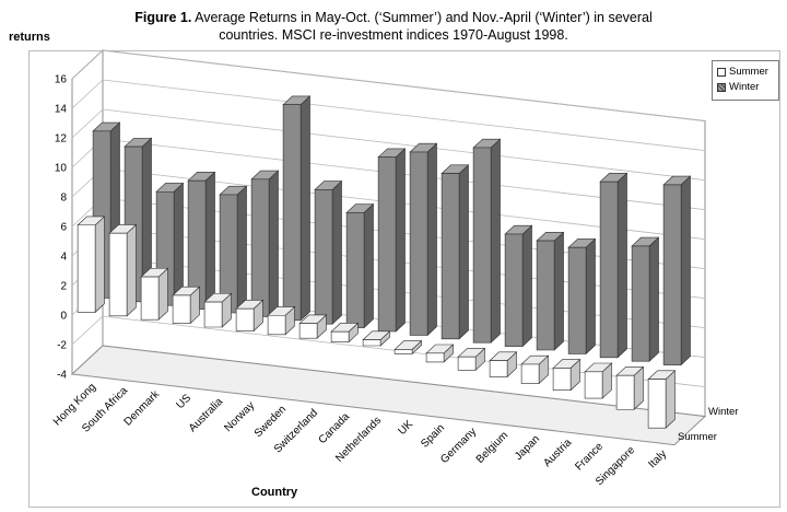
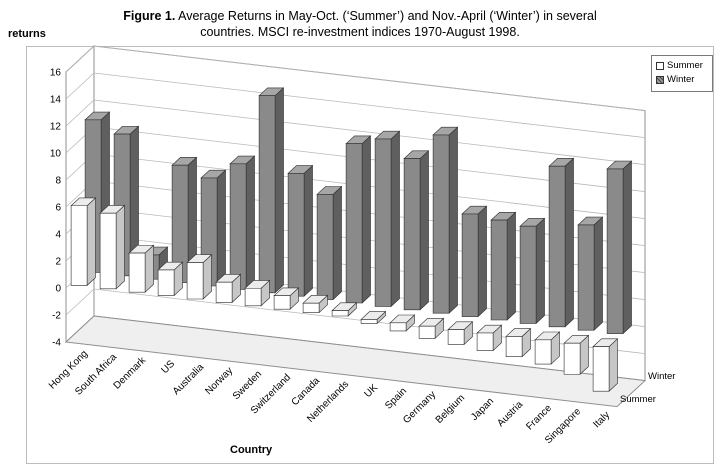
Winter/Denmark: 7.7 -> 1.8
Summer/Australia: 1.7 -> 2.7
